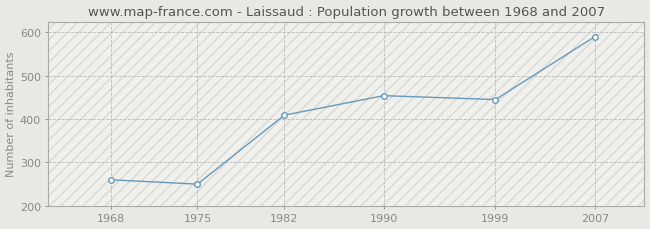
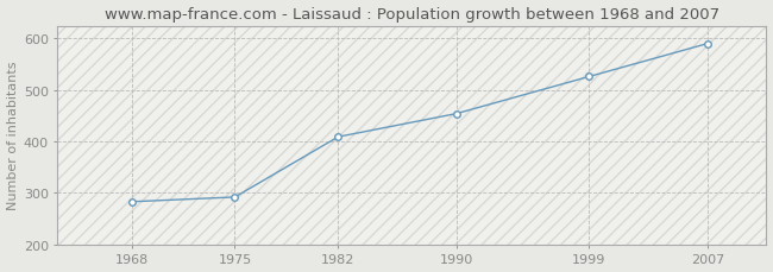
1968: 260 -> 283
1975: 250 -> 292
1999: 445 -> 526
